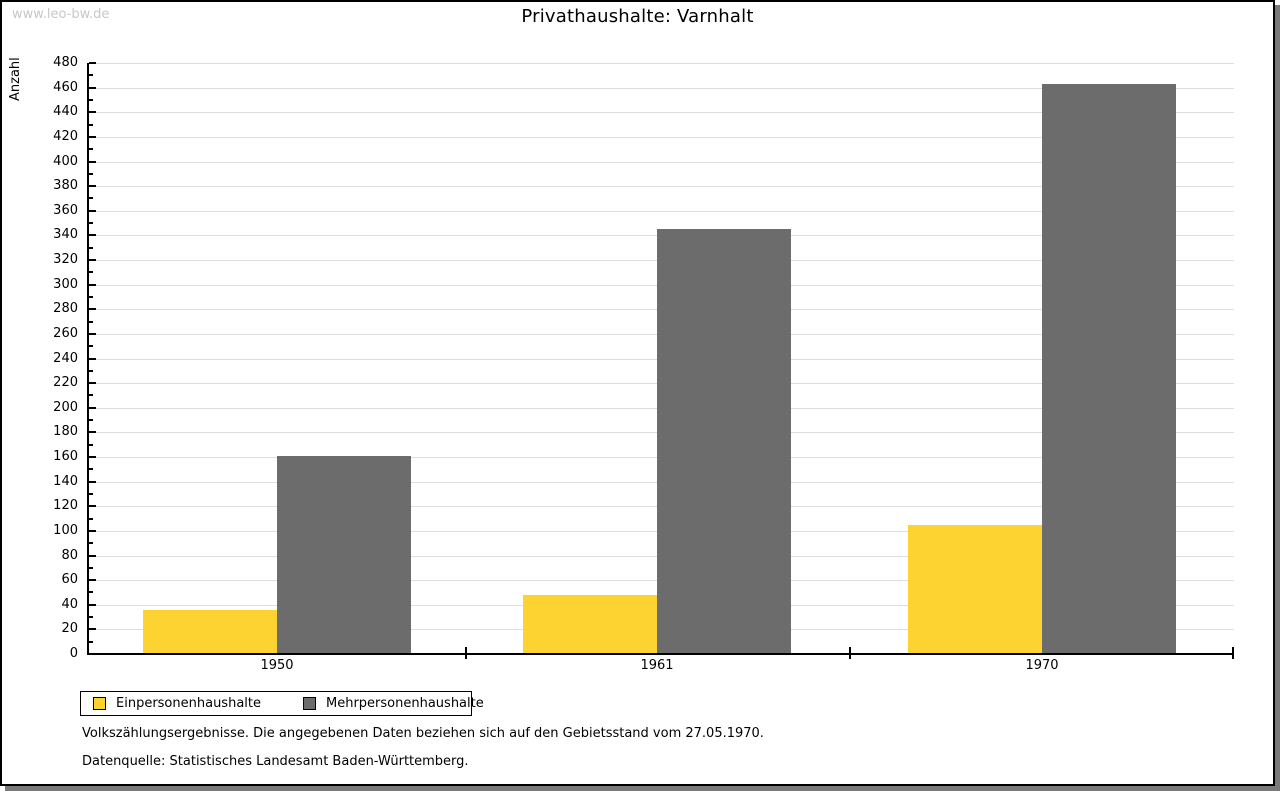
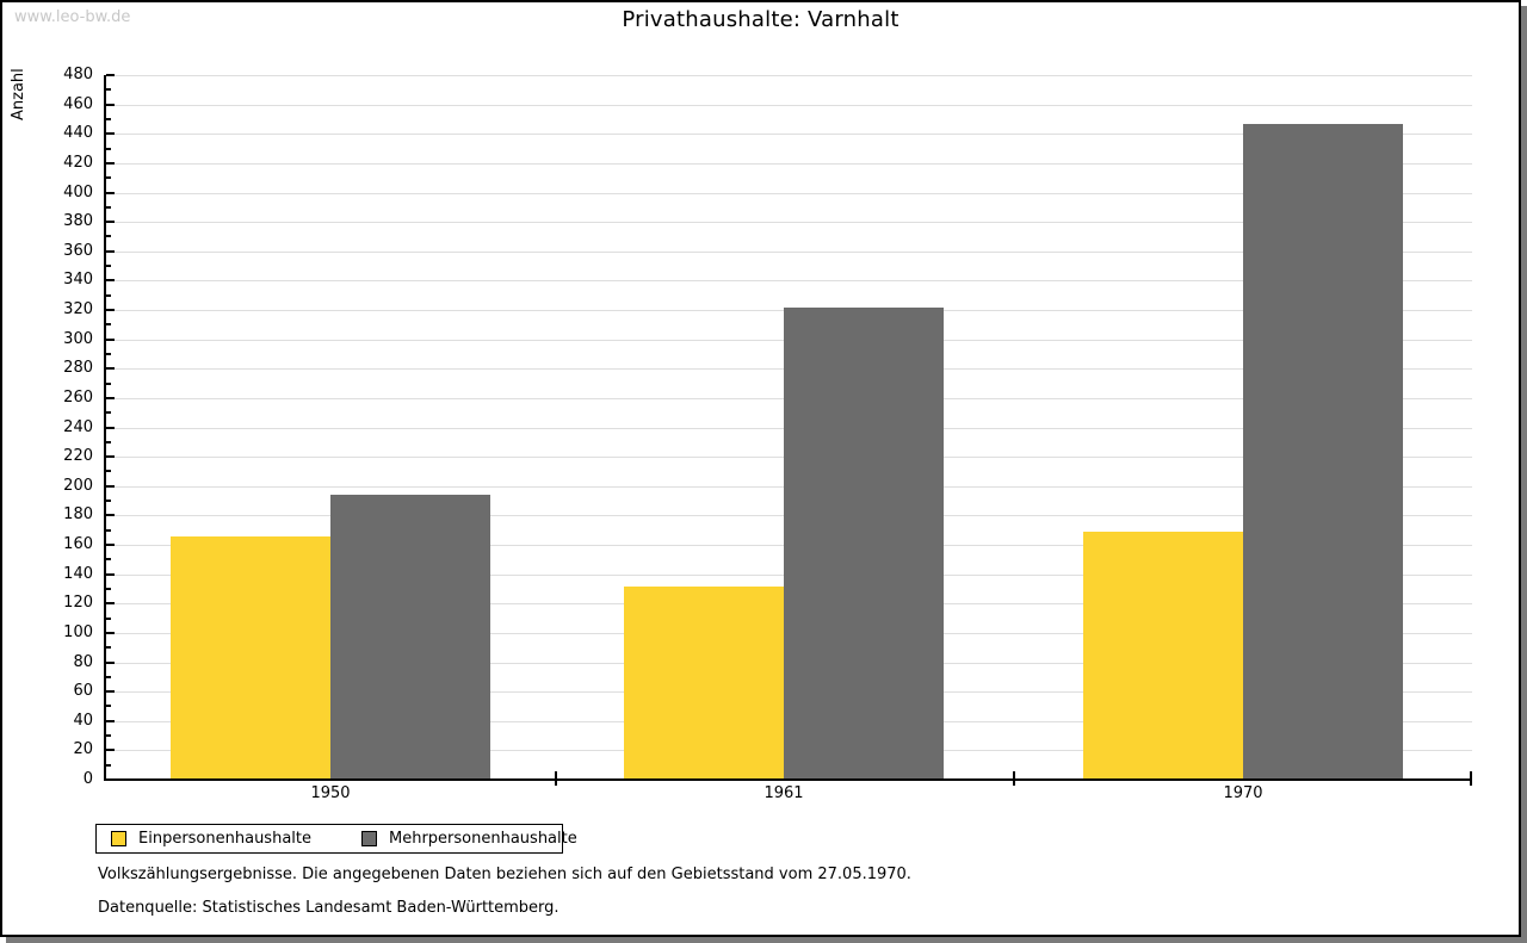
Einpersonenhaushalte/1950: 35 -> 165
Mehrpersonenhaushalte/1950: 160 -> 193
Einpersonenhaushalte/1961: 47 -> 131
Mehrpersonenhaushalte/1961: 344 -> 321
Einpersonenhaushalte/1970: 104 -> 168
Mehrpersonenhaushalte/1970: 462 -> 446
